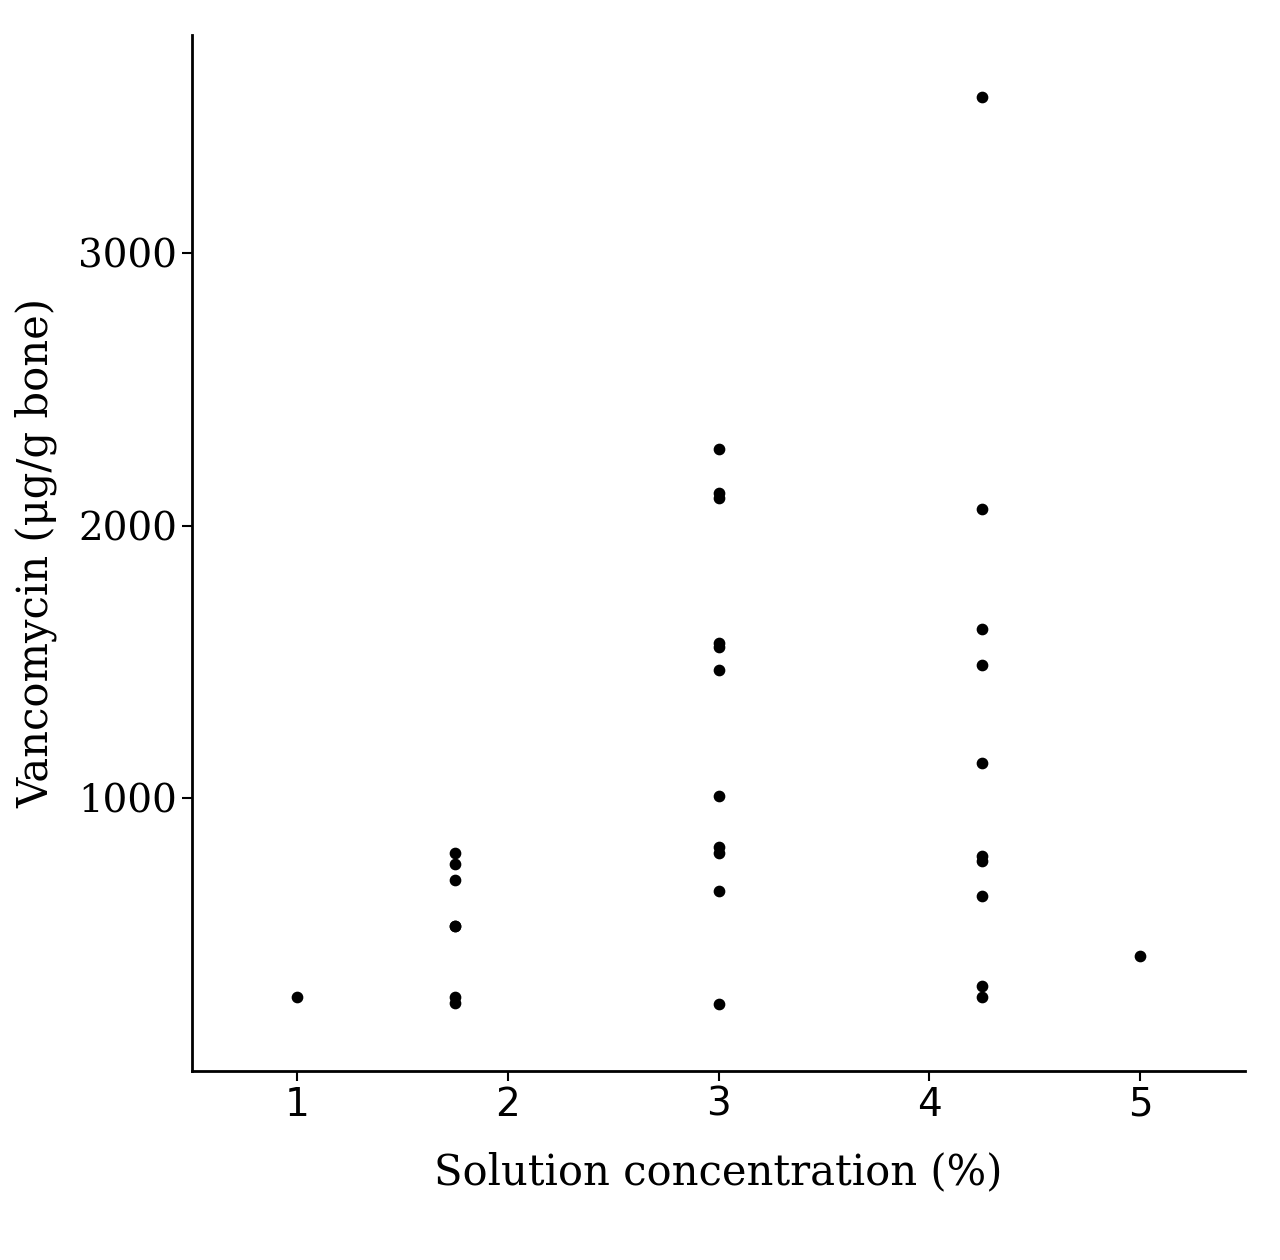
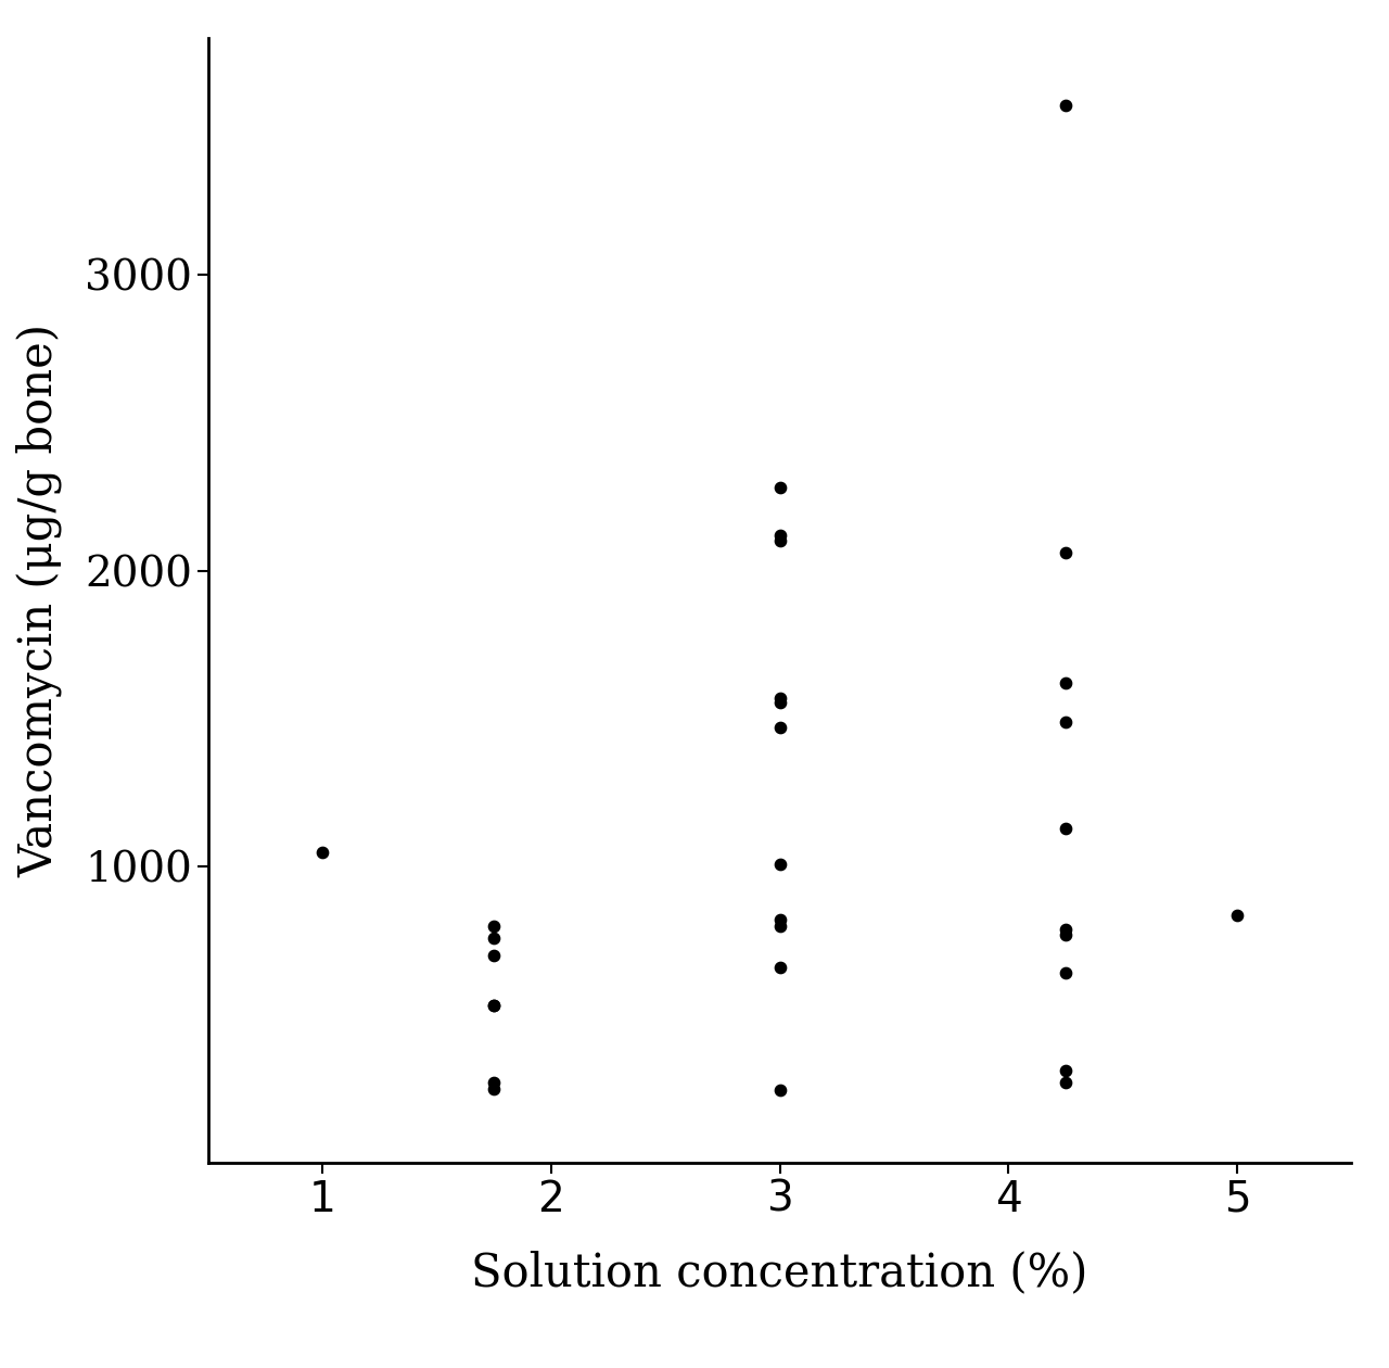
1: 270 -> 1050
5: 420 -> 835
